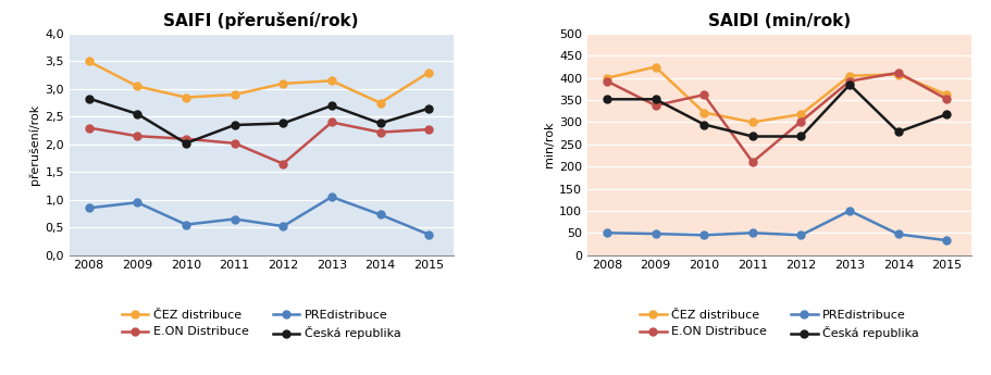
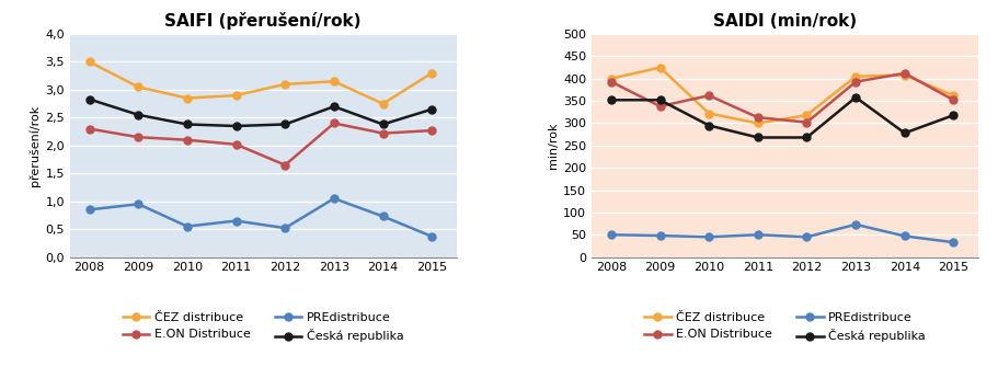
SAIFI (přerušení/rok)/Česká republika/2010: 2,02 -> 2,38
SAIDI (min/rok)/E.ON Distribuce/2011: 210 -> 313
SAIDI (min/rok)/PREdistribuce/2013: 100 -> 73
SAIDI (min/rok)/Česká republika/2013: 385 -> 358
